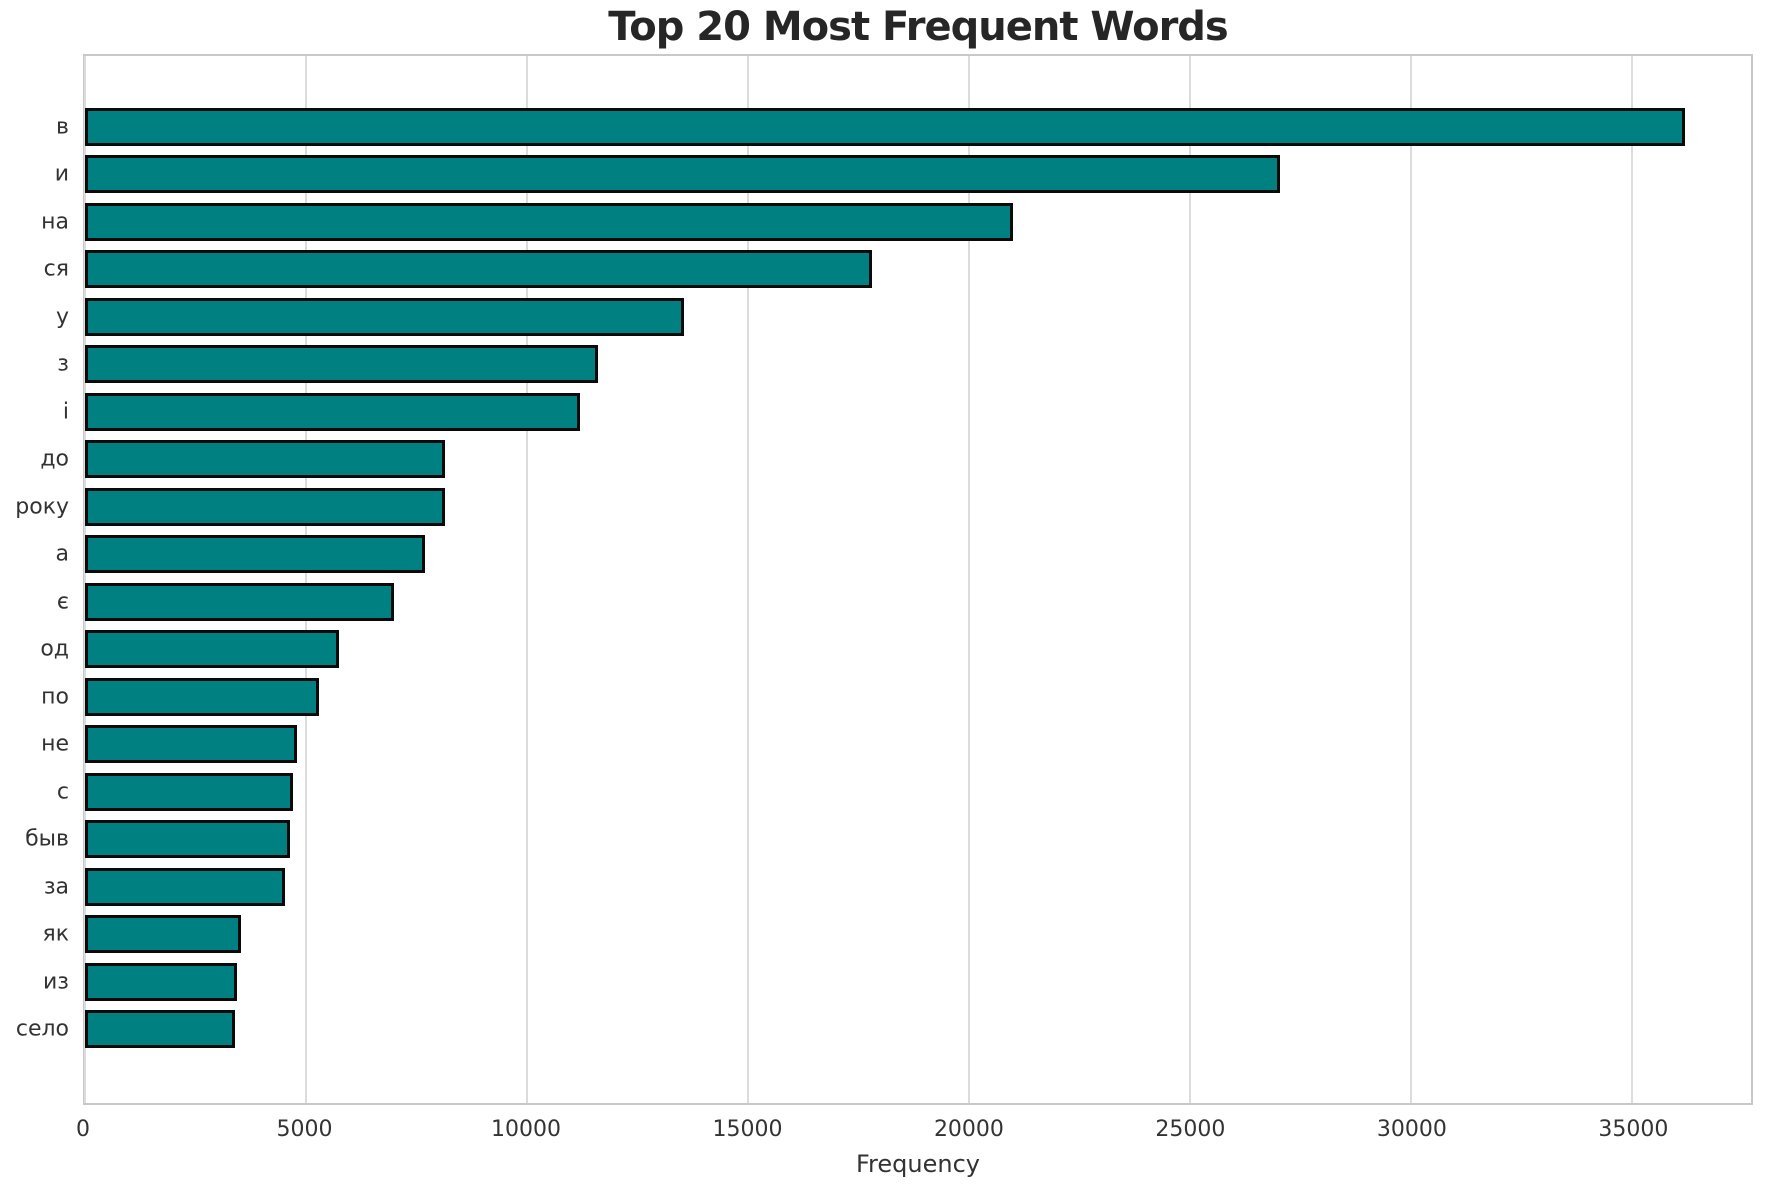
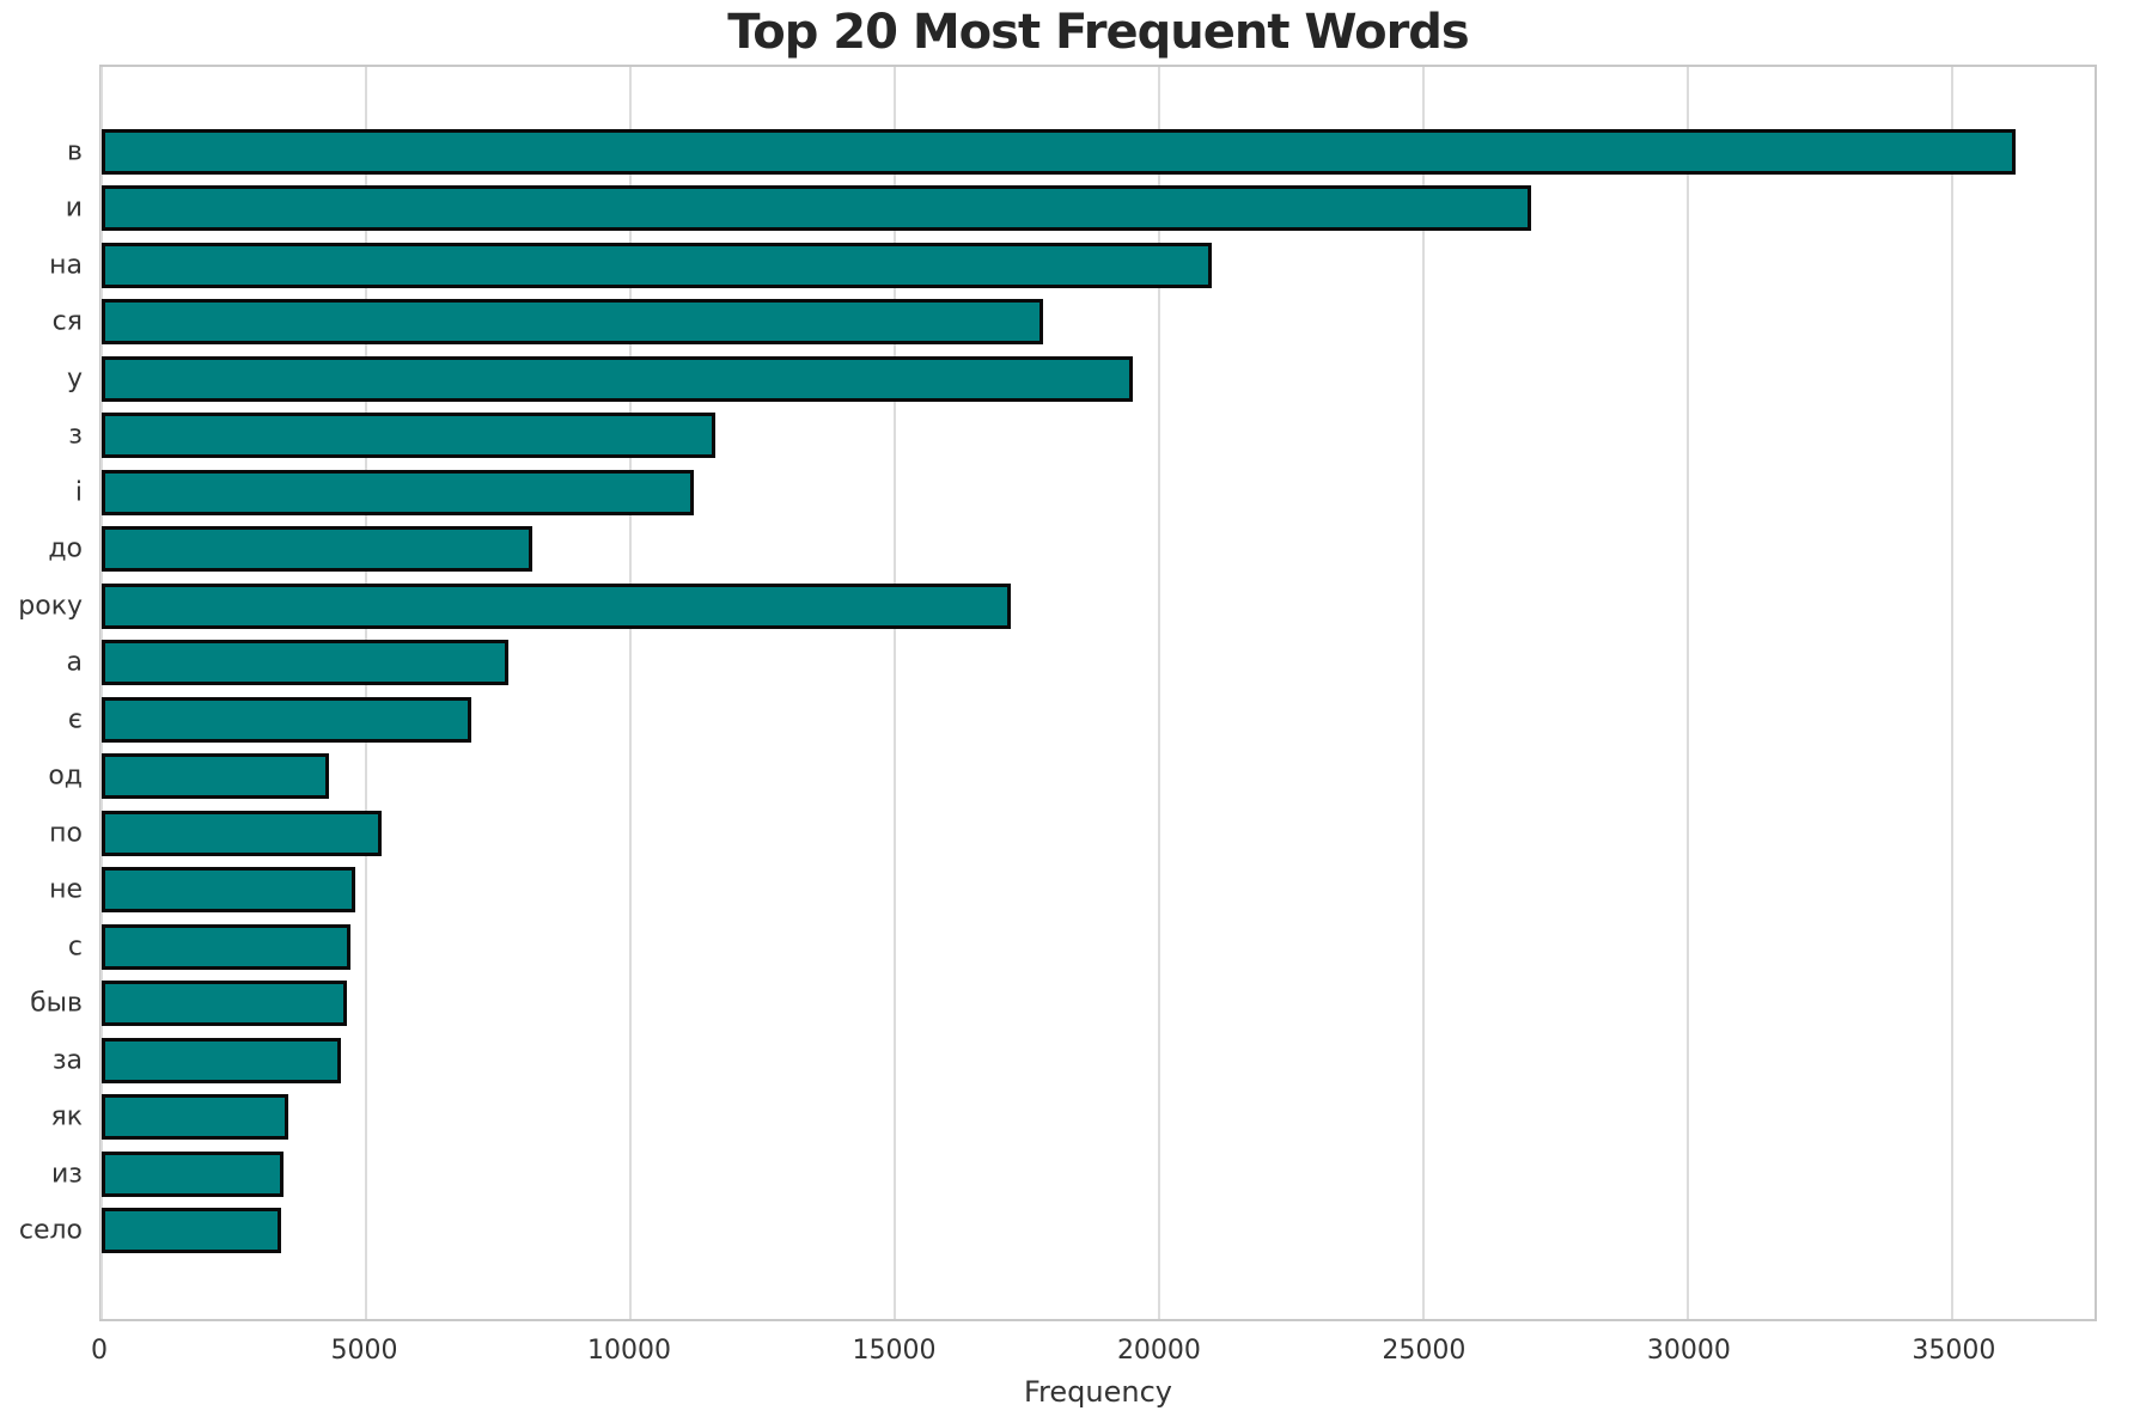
у: 13600 -> 19500
року: 8200 -> 17200
од: 5800 -> 4300
